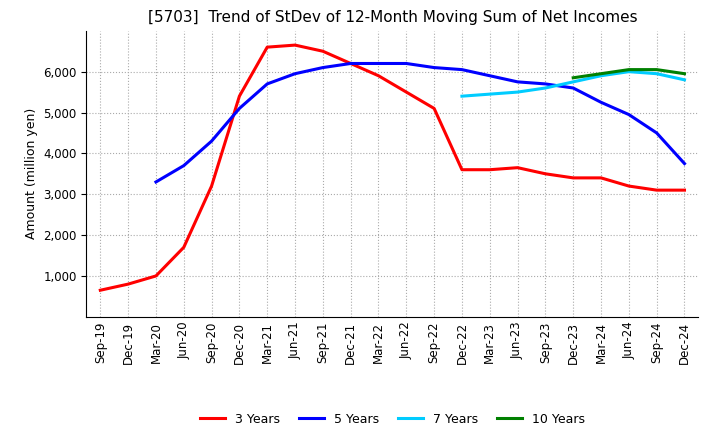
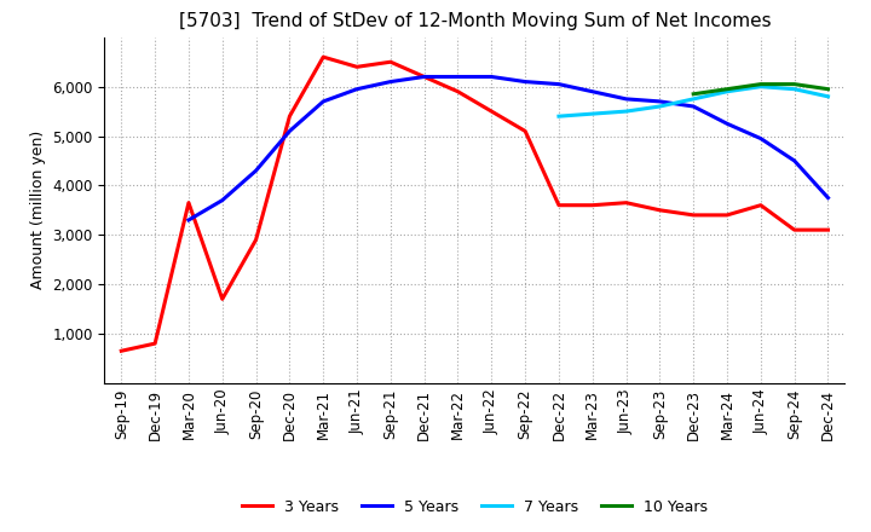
3 Years/Mar-20: 1,000 -> 3,650
3 Years/Sep-20: 3,200 -> 2,900
3 Years/Jun-21: 6,650 -> 6,400
3 Years/Jun-24: 3,200 -> 3,600
